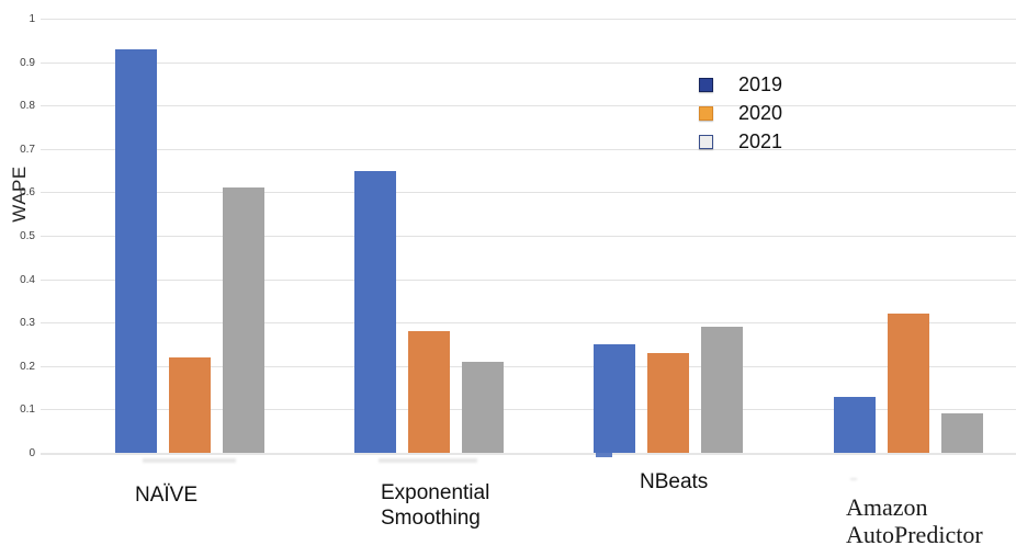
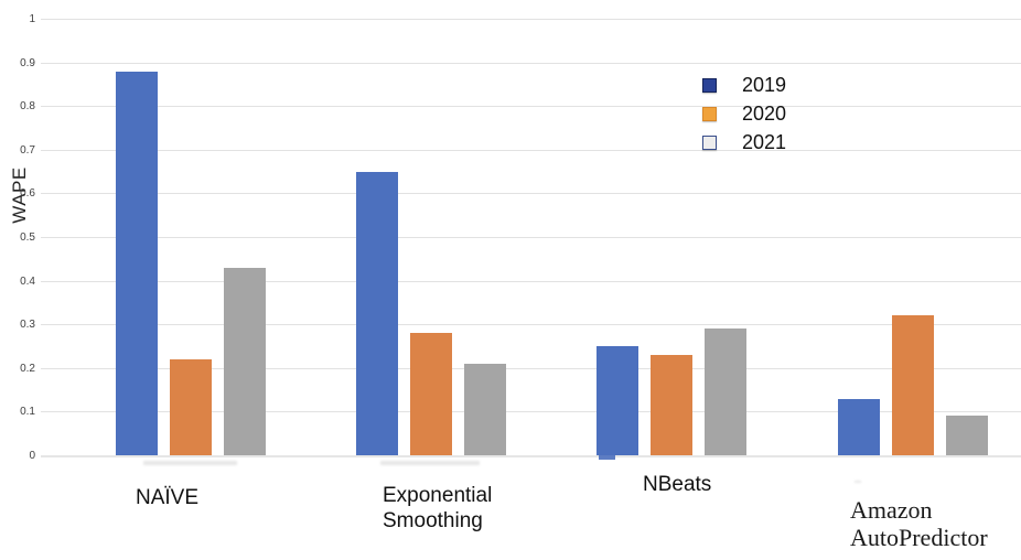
2019/NAÏVE: 0.93 -> 0.88
2021/NAÏVE: 0.61 -> 0.43
